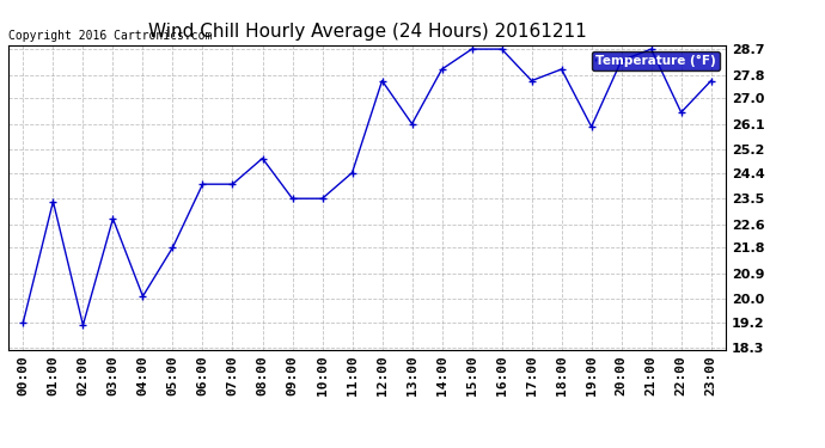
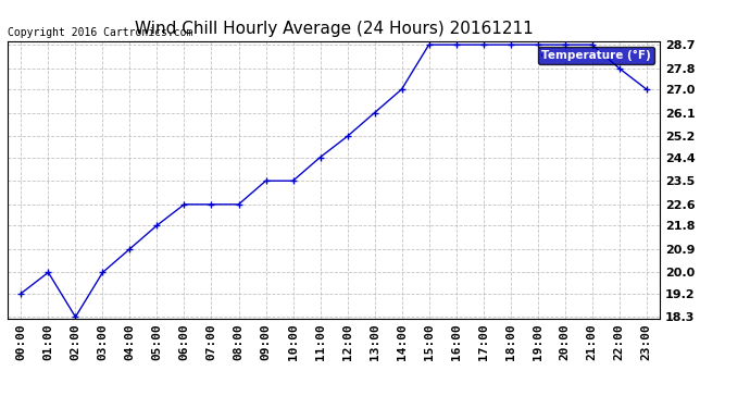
01:00: 23.4 -> 20.0
02:00: 19.1 -> 18.3
03:00: 22.8 -> 20.0
04:00: 20.1 -> 20.9
06:00: 24.0 -> 22.6
07:00: 24.0 -> 22.6
08:00: 24.9 -> 22.6
12:00: 27.6 -> 25.2
14:00: 28.0 -> 27.0
17:00: 27.6 -> 28.7
18:00: 28.0 -> 28.7
19:00: 26.0 -> 28.7
20:00: 28.3 -> 28.7
22:00: 26.5 -> 27.8
23:00: 27.6 -> 27.0
